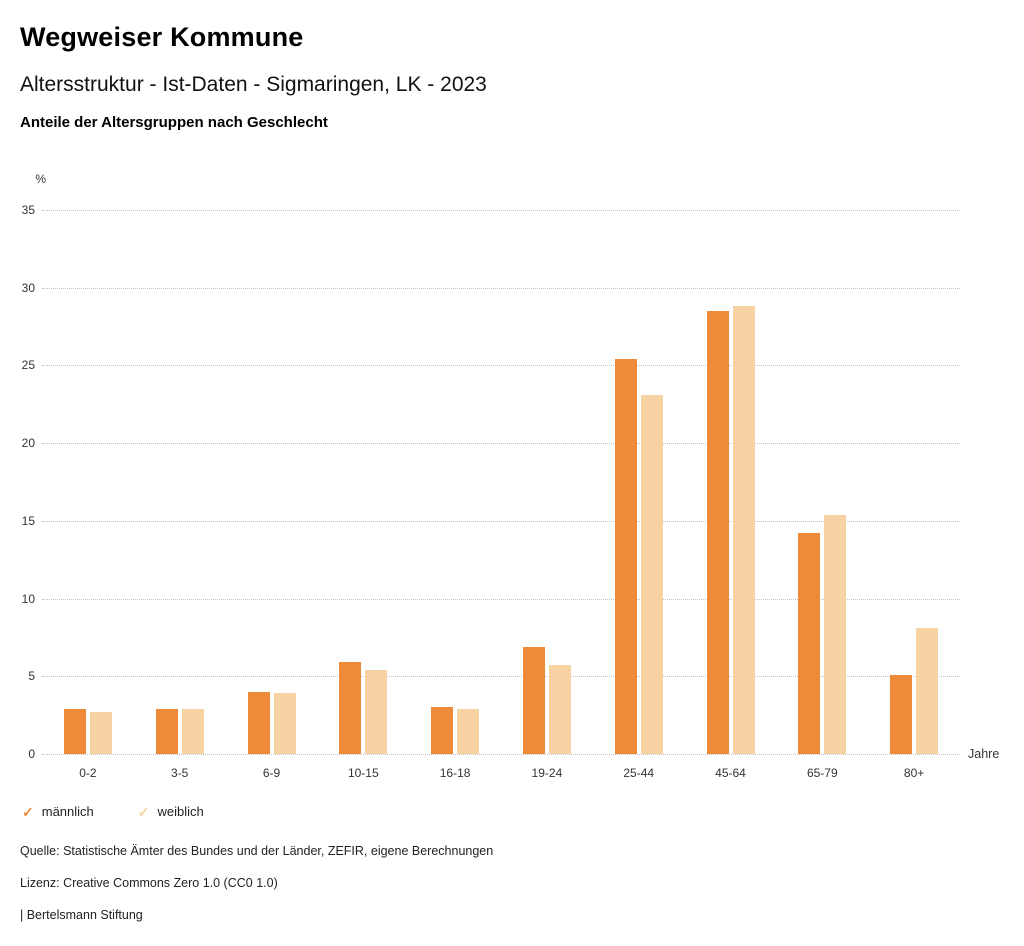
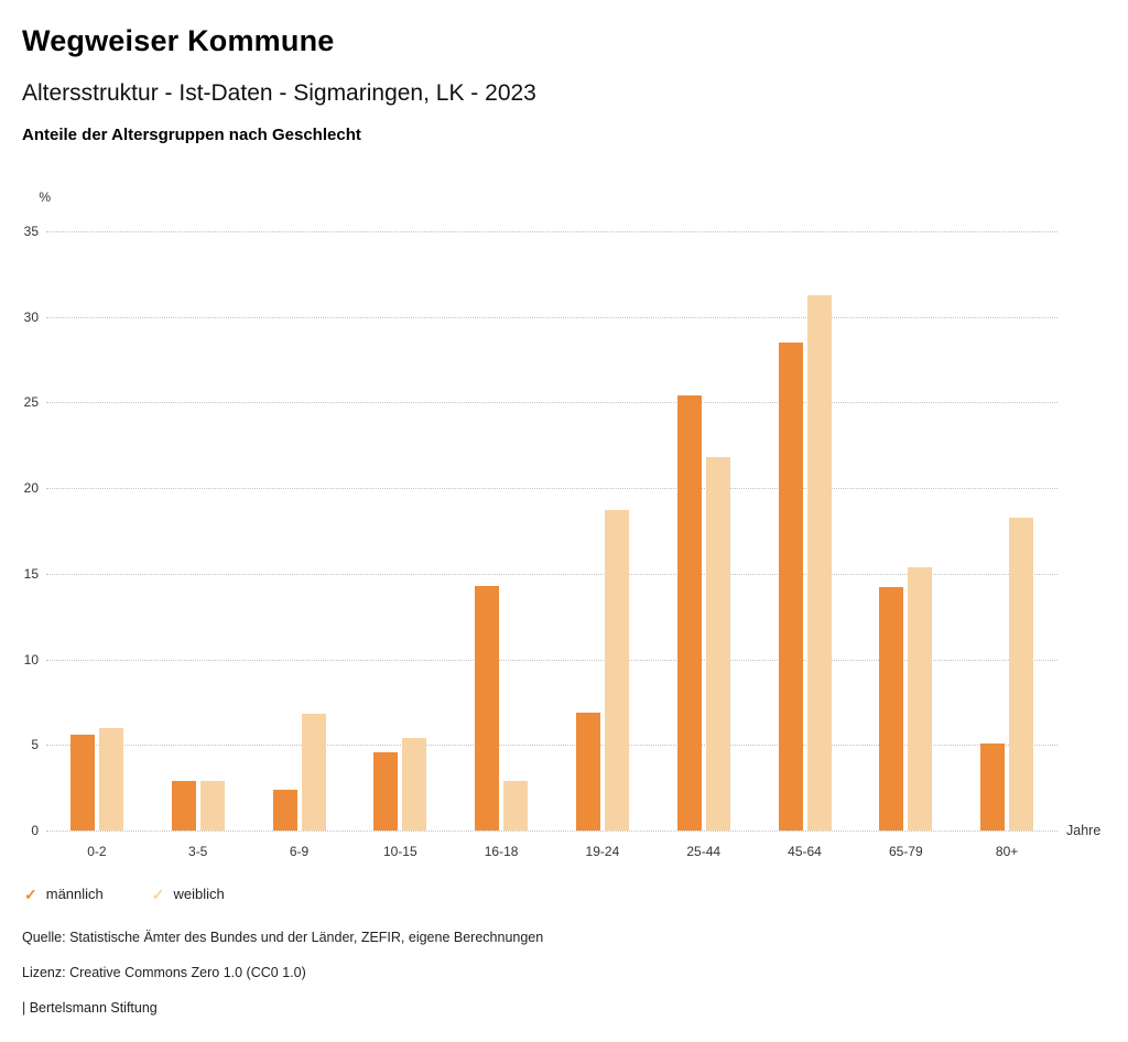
männlich/0-2: 2.9 -> 5.6
weiblich/0-2: 2.7 -> 6.0
männlich/6-9: 4.0 -> 2.4
weiblich/6-9: 3.9 -> 6.8
männlich/10-15: 5.9 -> 4.6
männlich/16-18: 3.0 -> 14.3
weiblich/19-24: 5.7 -> 18.7
weiblich/25-44: 23.1 -> 21.8
weiblich/45-64: 28.8 -> 31.3
weiblich/80+: 8.1 -> 18.3
